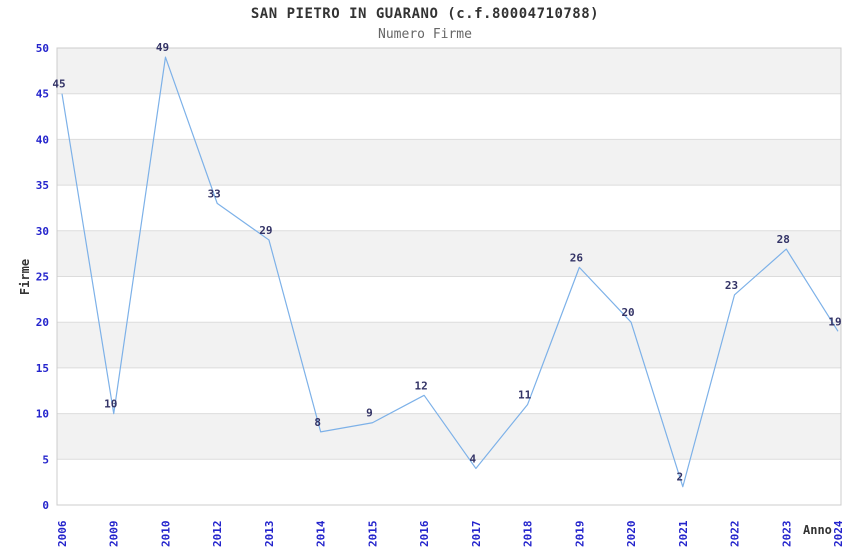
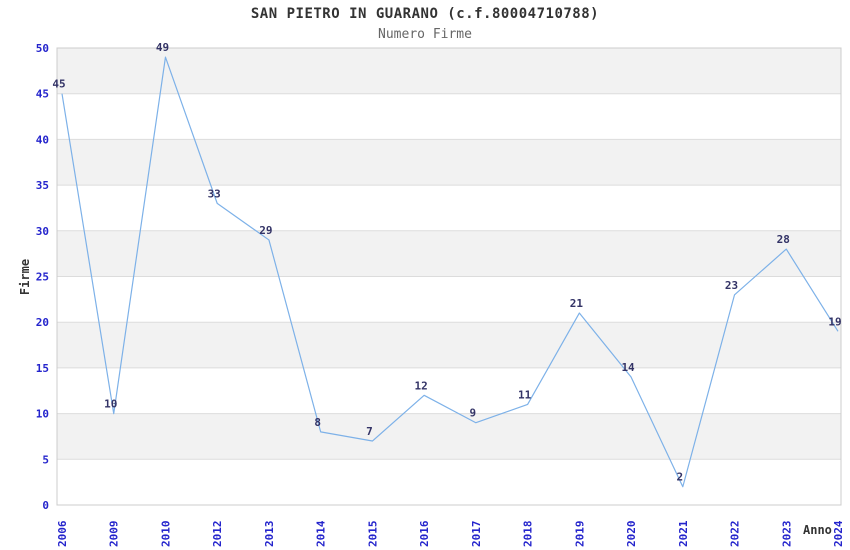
2015: 9 -> 7
2017: 4 -> 9
2019: 26 -> 21
2020: 20 -> 14
